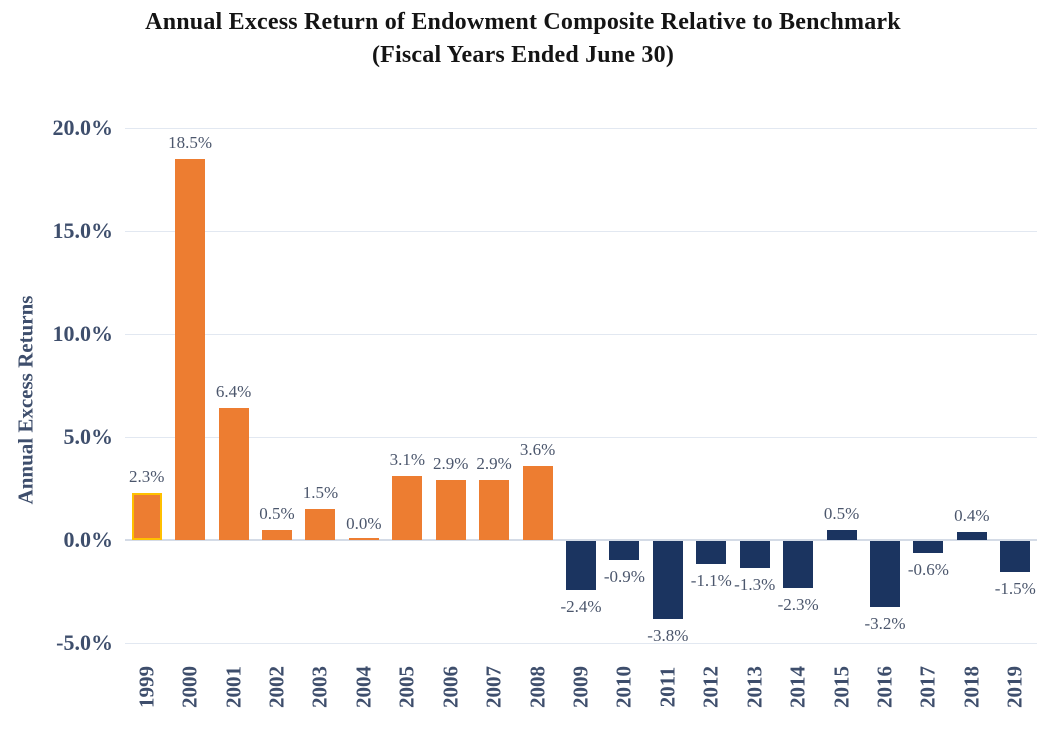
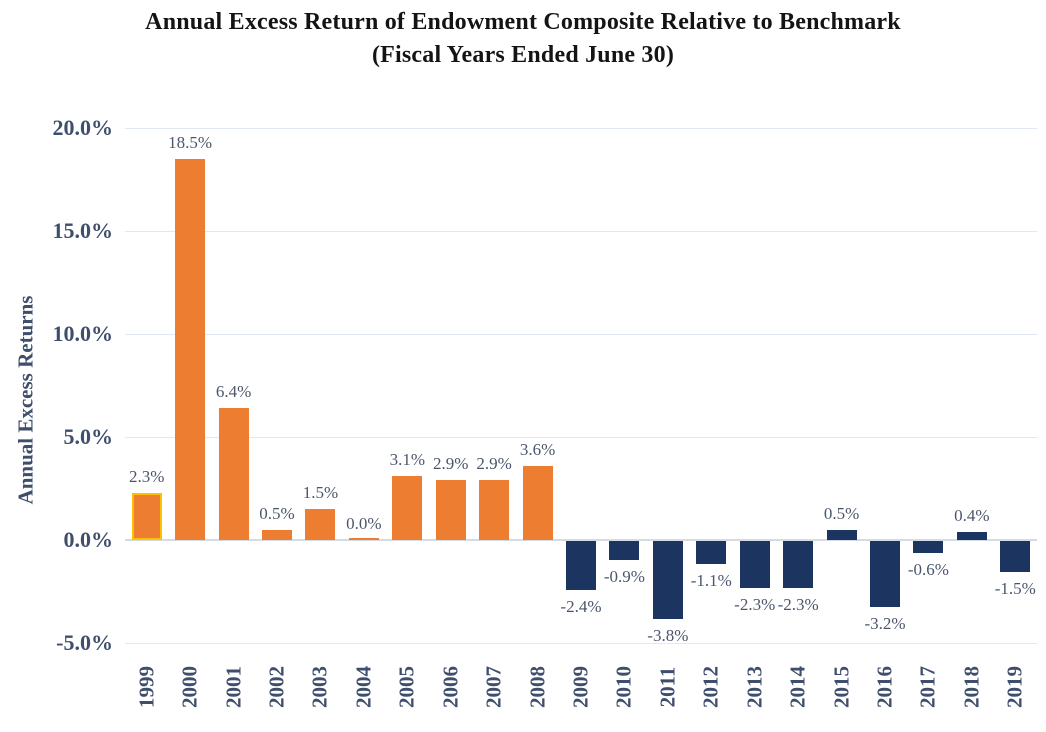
2013: -1.3% -> -2.3%
